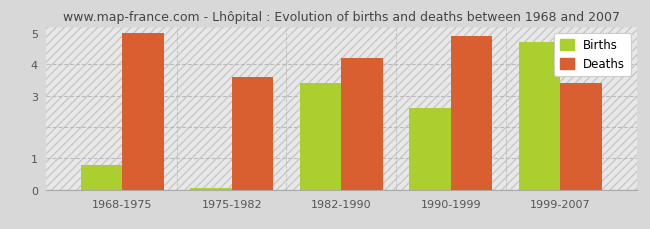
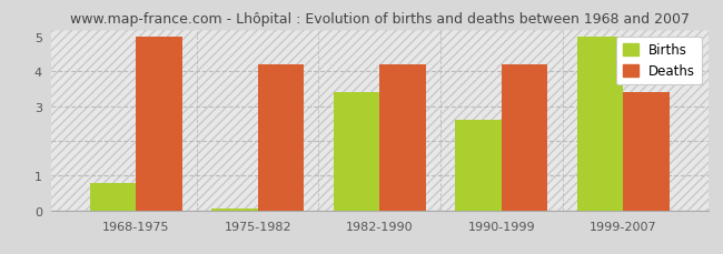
Deaths/1975-1982: 3.6 -> 4.2
Deaths/1990-1999: 4.9 -> 4.2
Births/1999-2007: 4.70 -> 5.00
